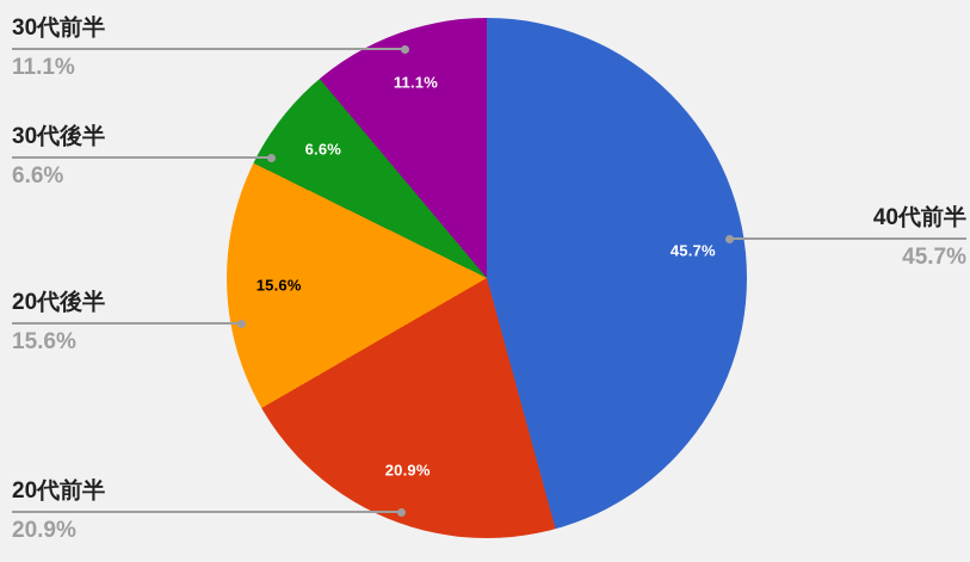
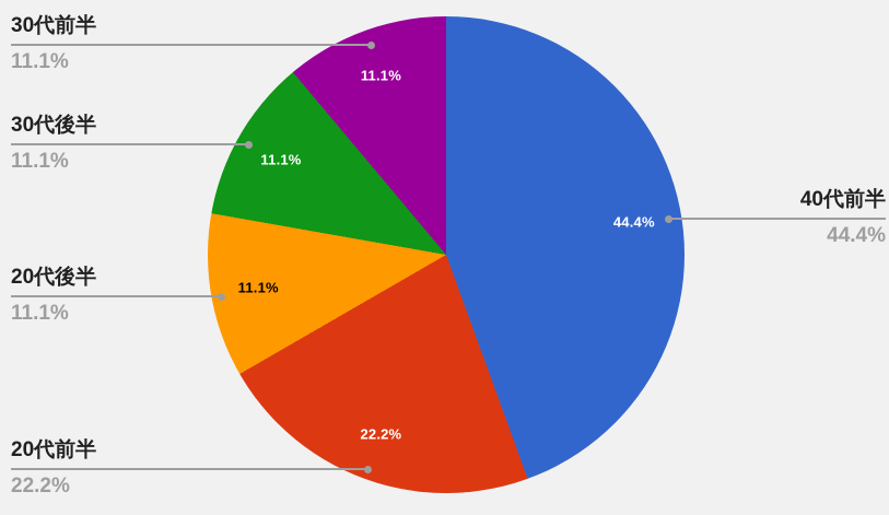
40代前半: 45.7% -> 44.4%
20代前半: 20.9% -> 22.2%
20代後半: 15.6% -> 11.1%
30代後半: 6.6% -> 11.1%
